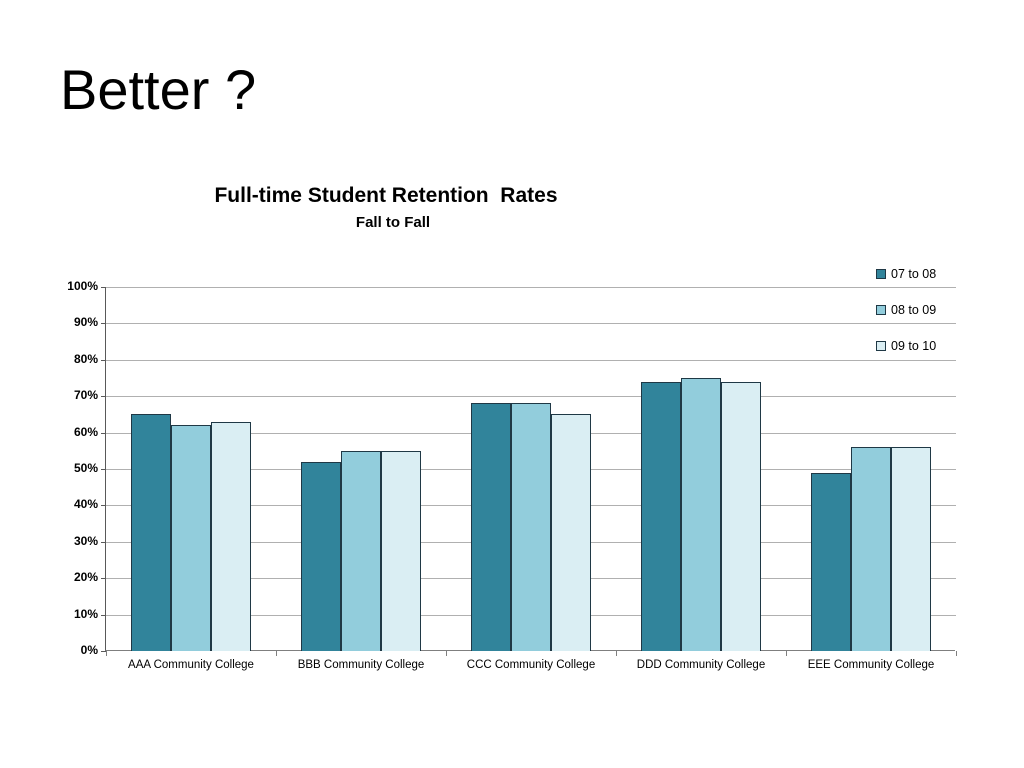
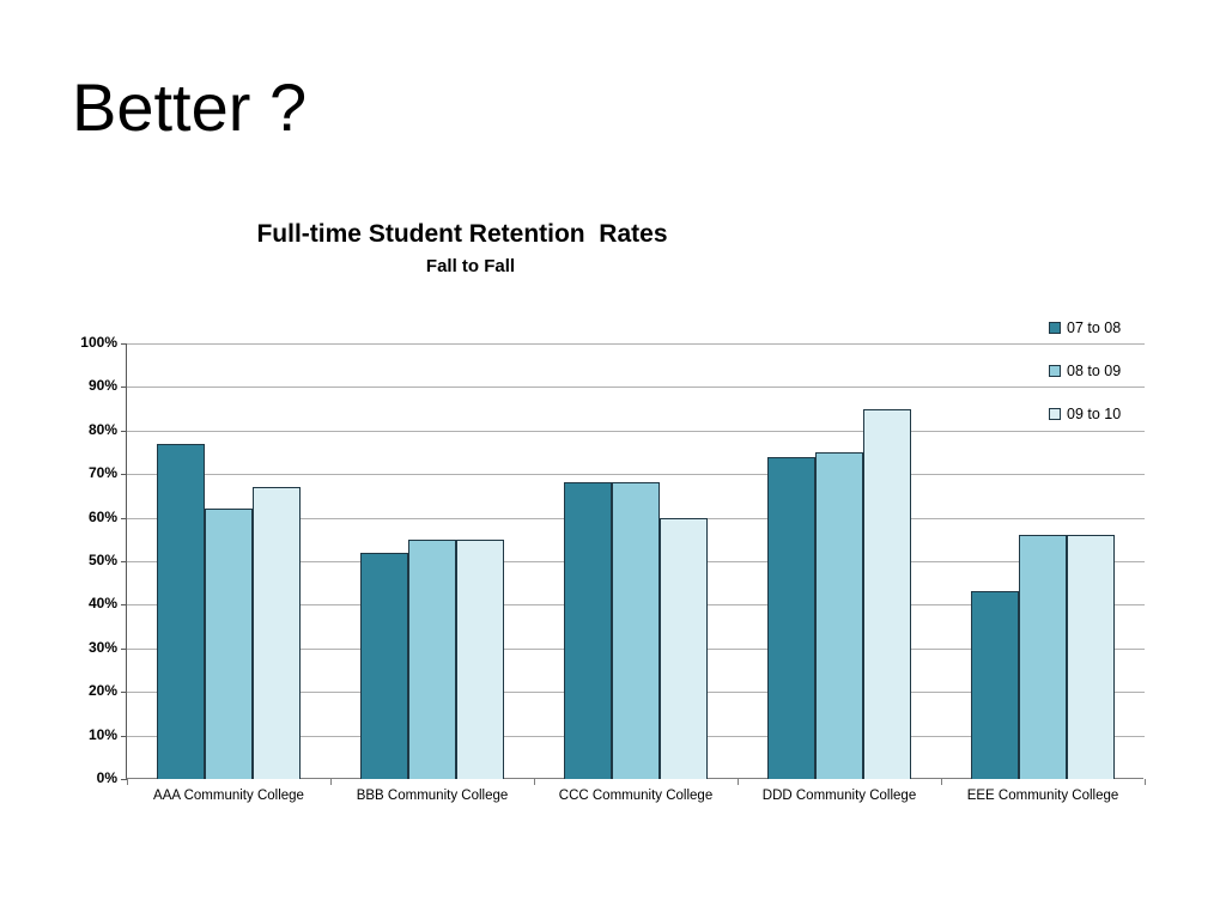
07 to 08/AAA Community College: 65% -> 77%
09 to 10/AAA Community College: 63% -> 67%
09 to 10/CCC Community College: 65% -> 60%
09 to 10/DDD Community College: 74% -> 85%
07 to 08/EEE Community College: 49% -> 43%
